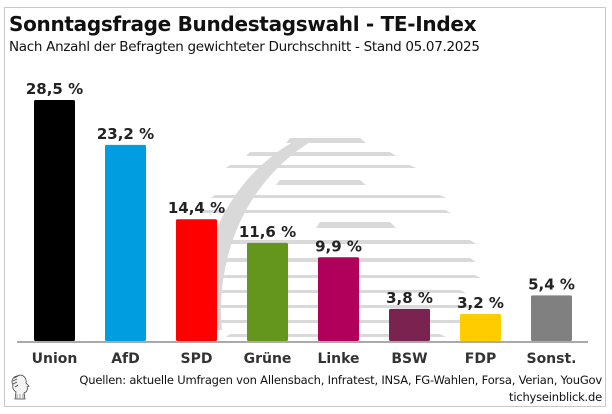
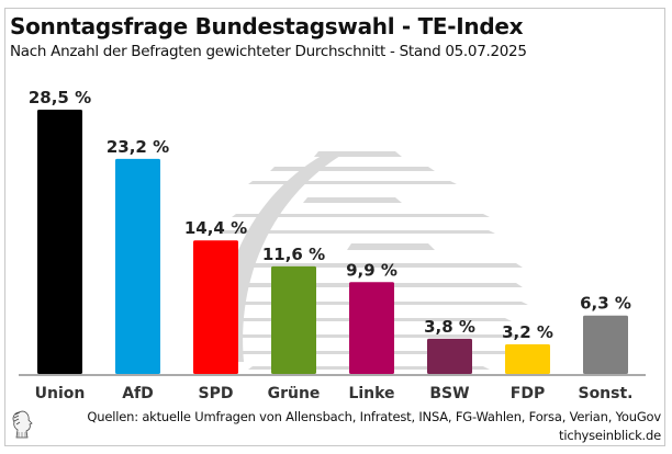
Sonst.: 5,4 -> 6,3
